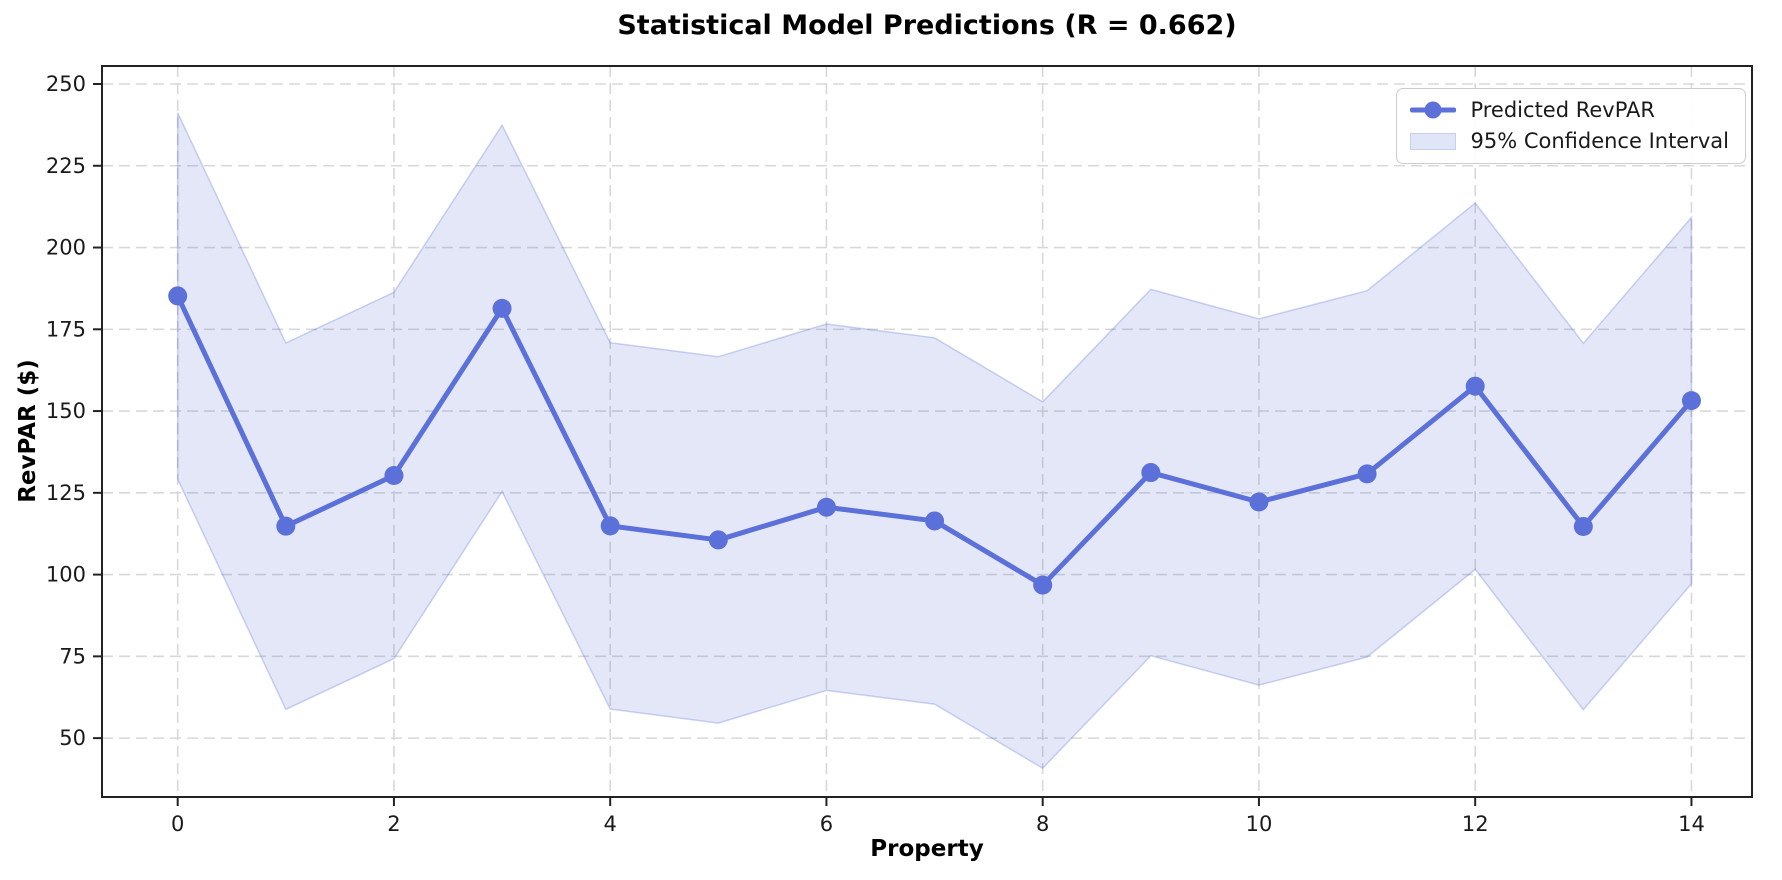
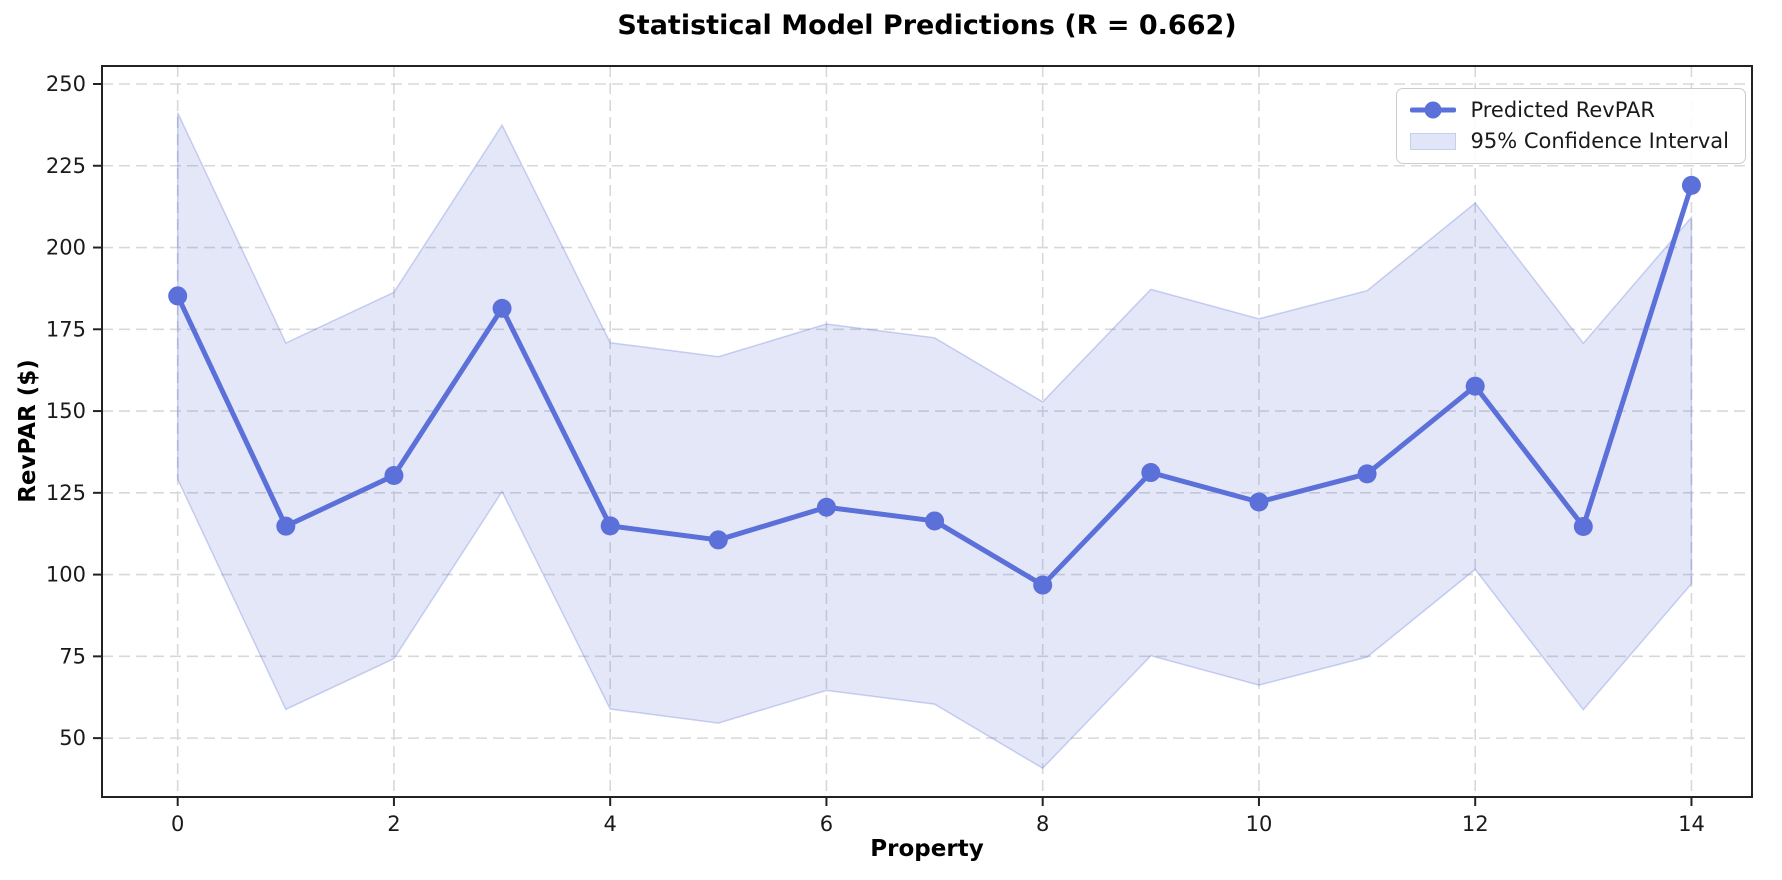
14: 153 -> 219
